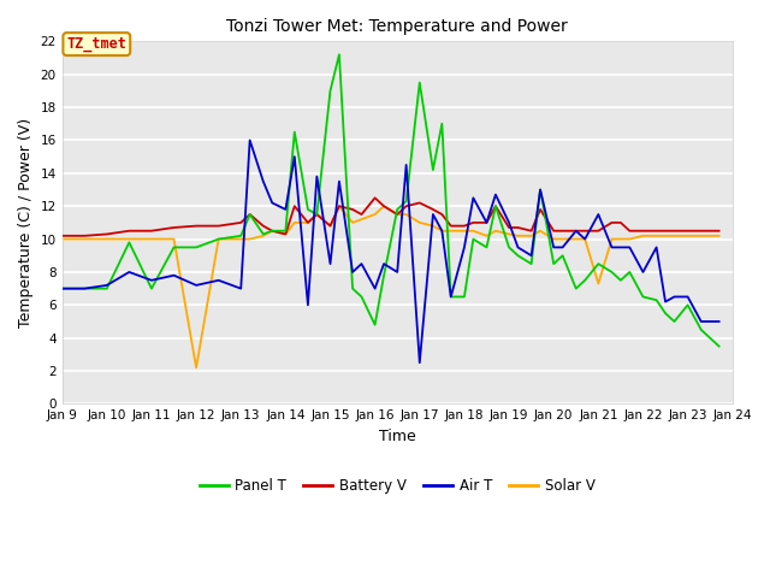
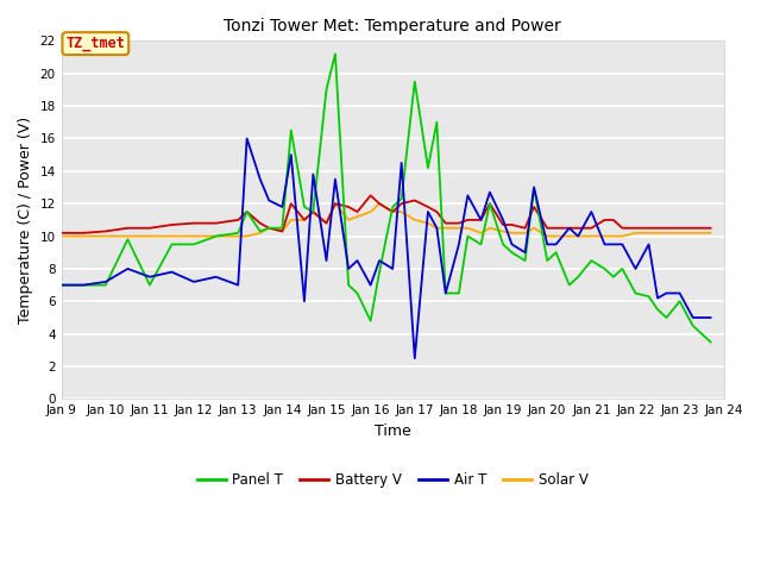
Solar V/Jan 12: 2.2 -> 10.0
Solar V/Jan 21: 7.3 -> 10.0
